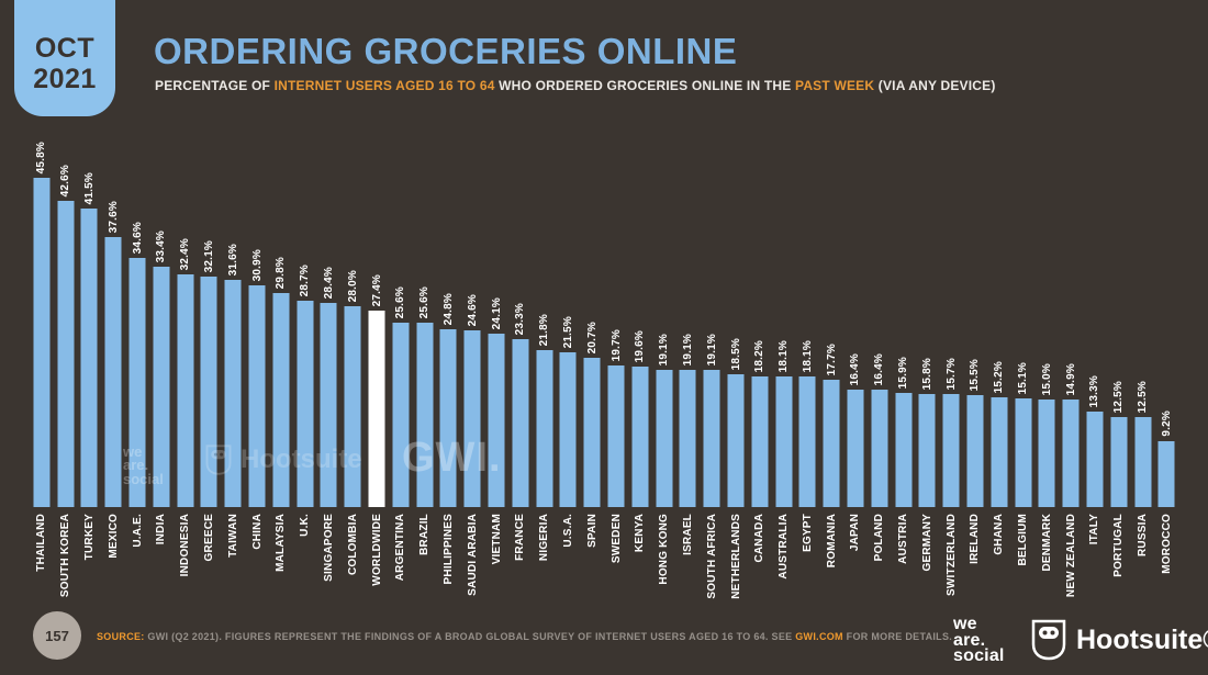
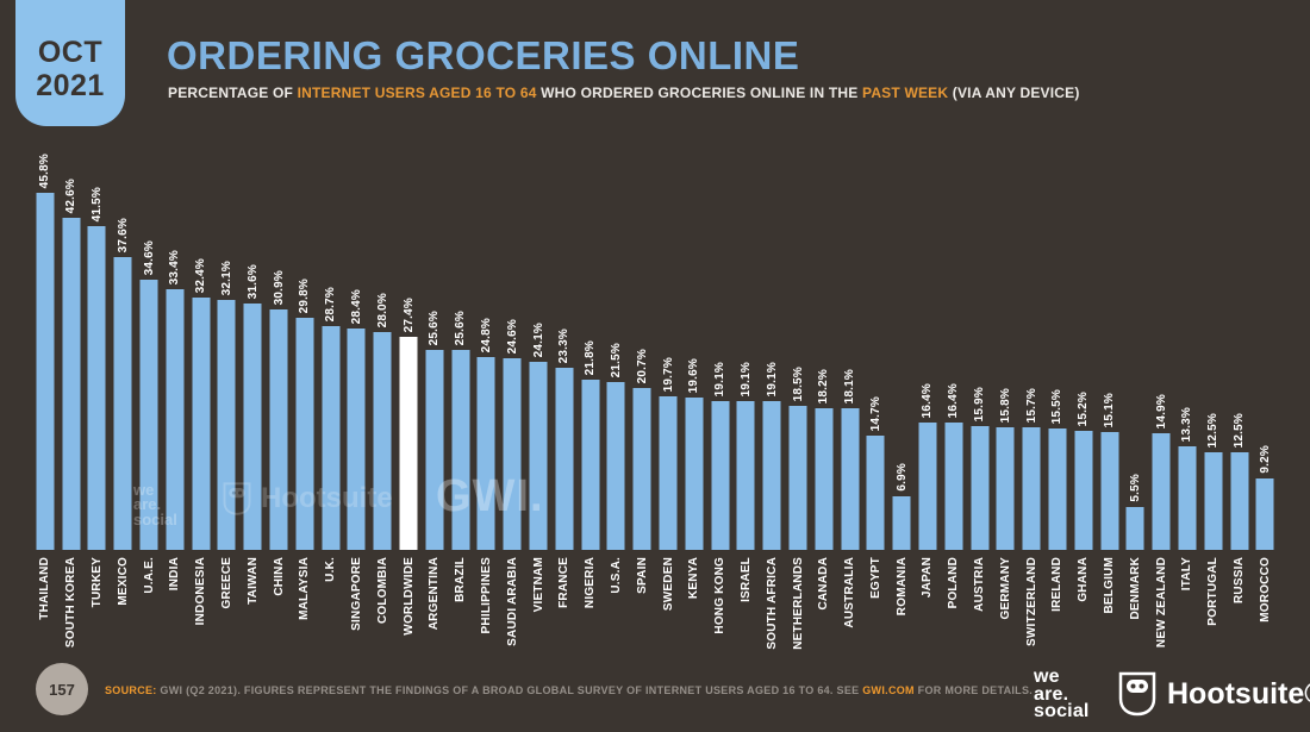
EGYPT: 18.1% -> 14.7%
ROMANIA: 17.7% -> 6.9%
DENMARK: 15.0% -> 5.5%
